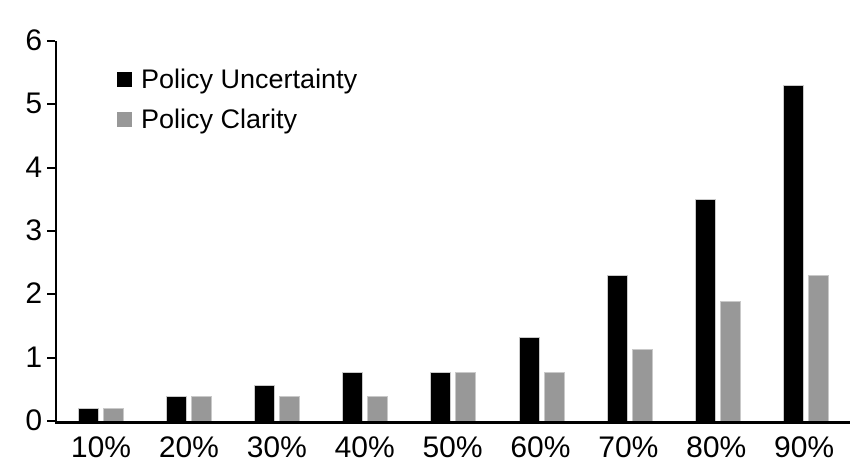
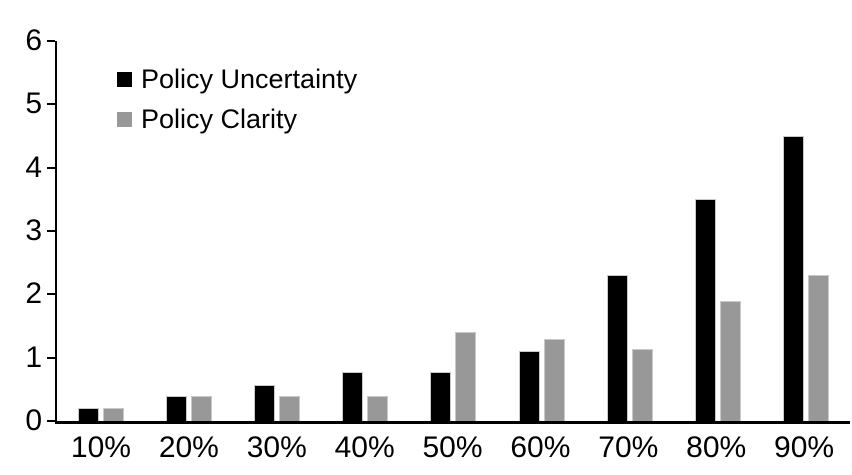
Policy Clarity/50%: 0.8 -> 1.4
Policy Uncertainty/60%: 1.3 -> 1.1
Policy Clarity/60%: 0.8 -> 1.3
Policy Uncertainty/90%: 5.3 -> 4.5
